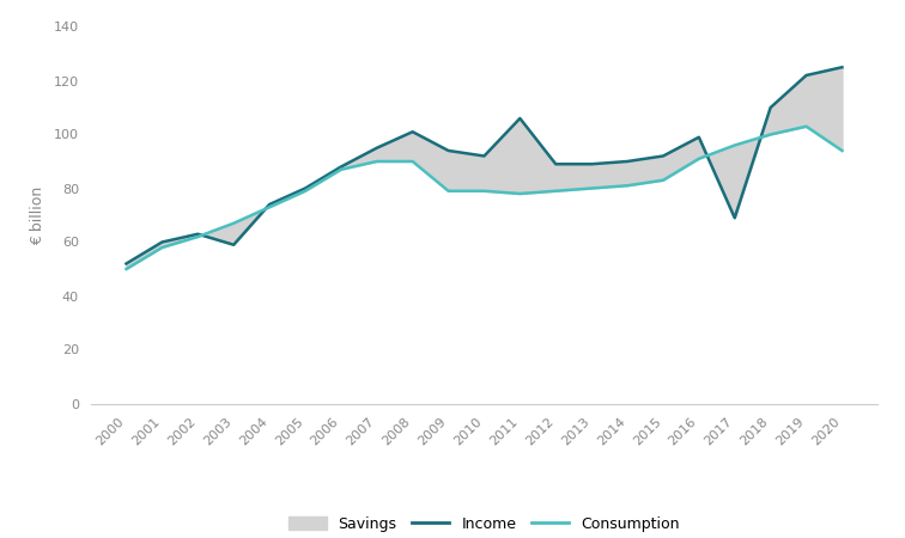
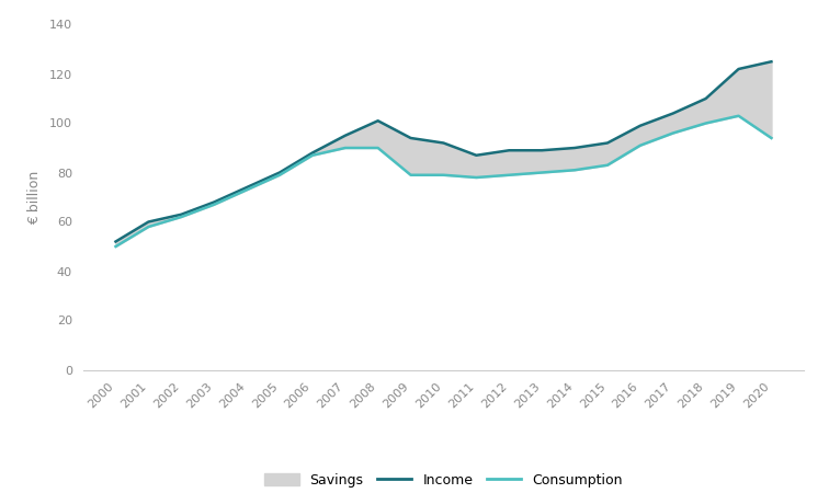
Income/2003: 59 -> 68
Income/2011: 106 -> 87
Income/2017: 69 -> 104
